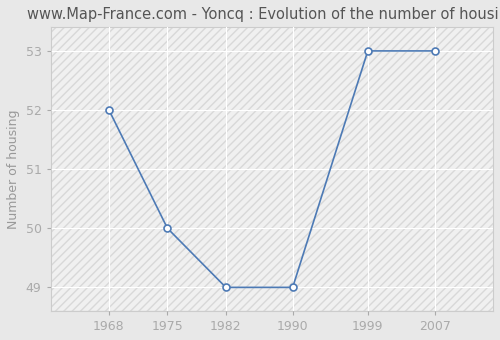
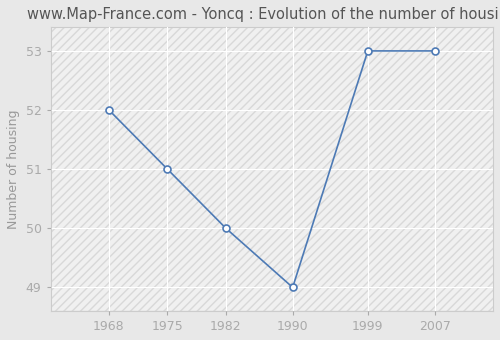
1975: 50 -> 51
1982: 49 -> 50
